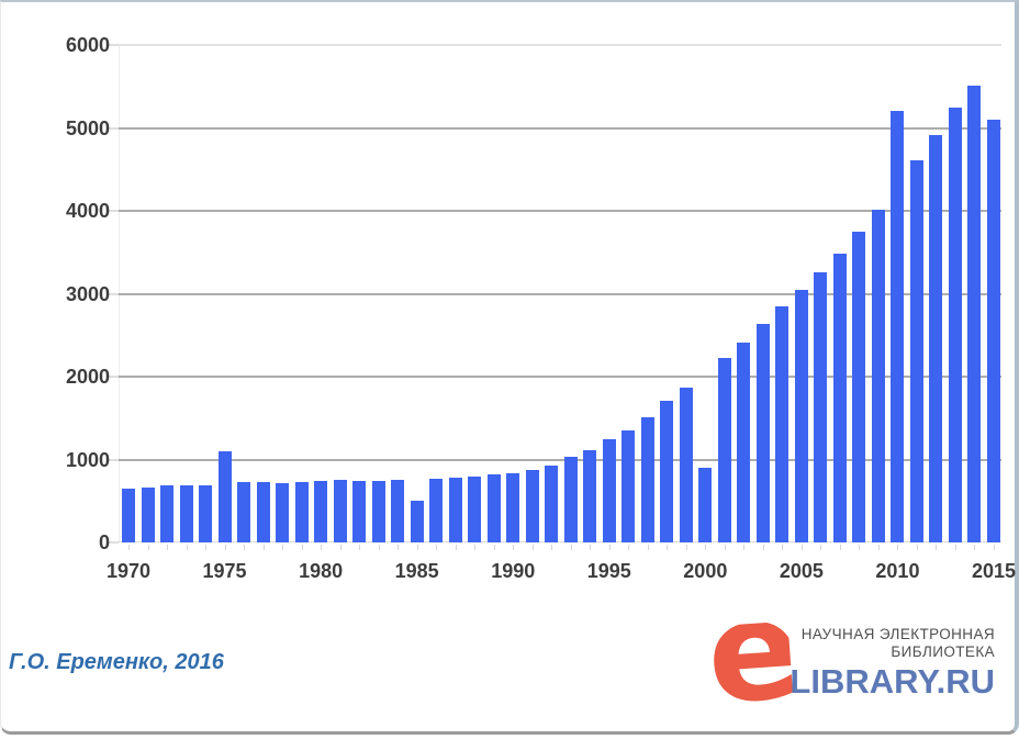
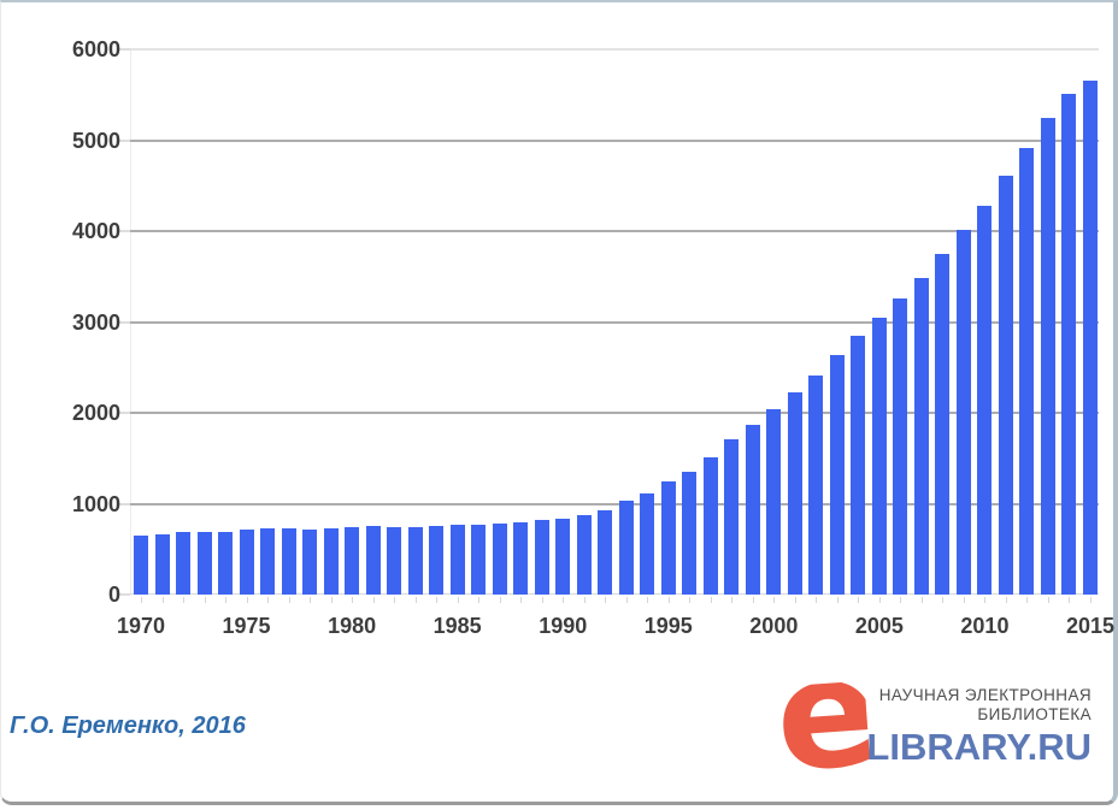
1975: 1100 -> 700
1985: 500 -> 800
2000: 900 -> 2000
2010: 5200 -> 4300
2015: 5100 -> 5600
